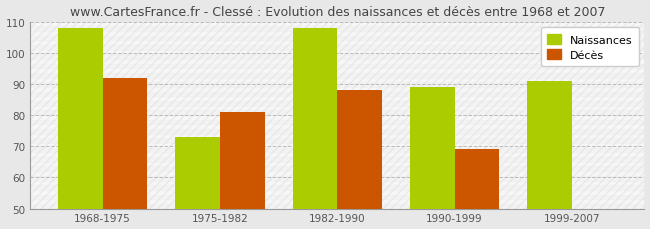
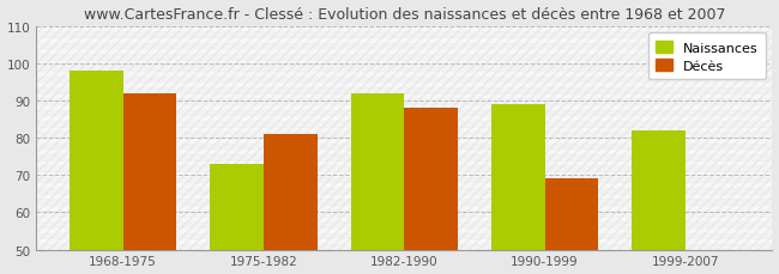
Naissances/1968-1975: 108 -> 98
Naissances/1982-1990: 108 -> 92
Naissances/1999-2007: 91 -> 82
